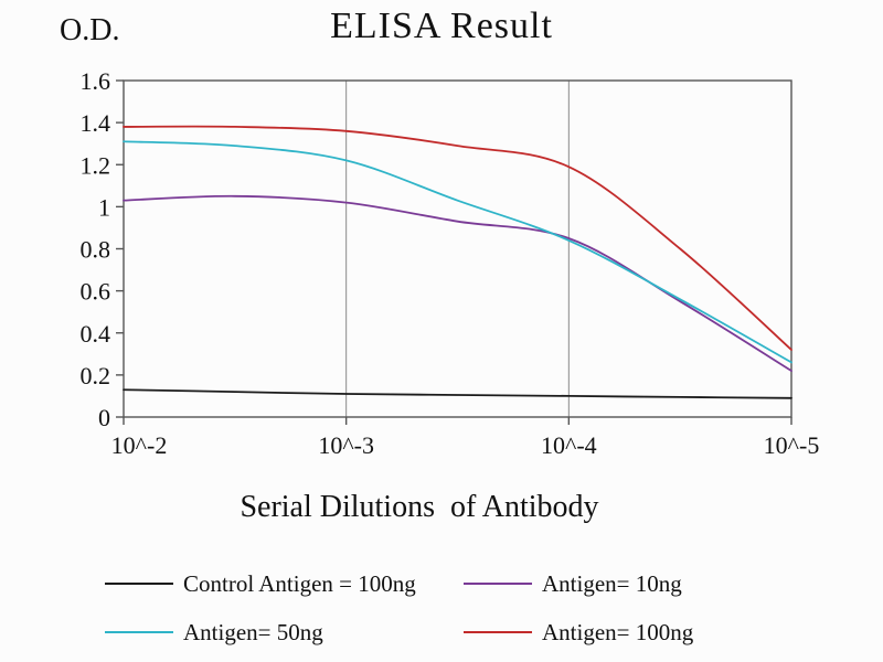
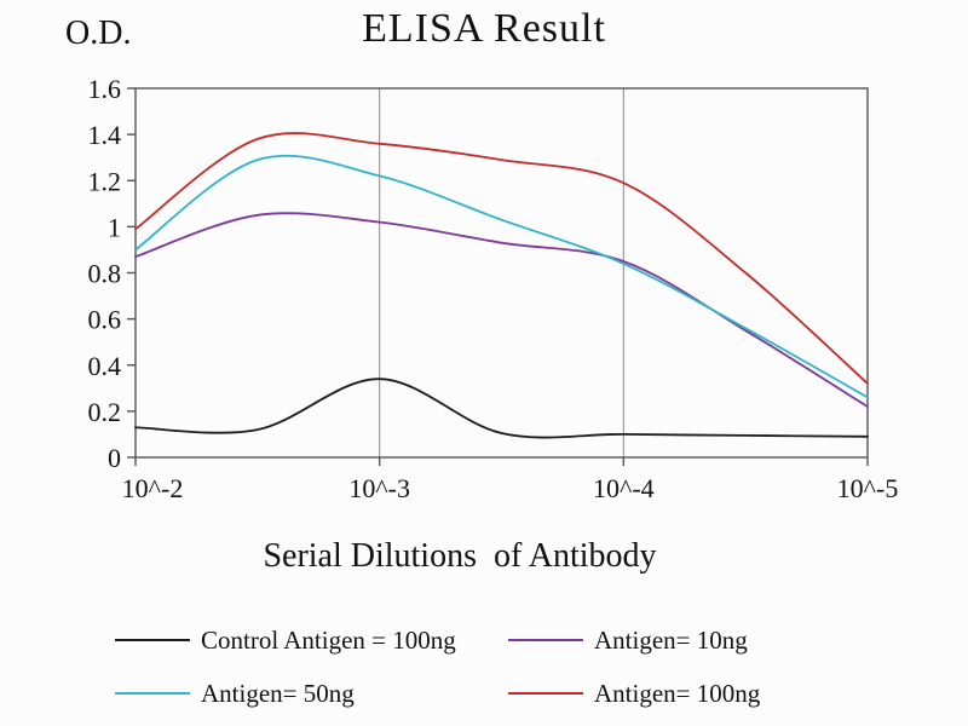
Antigen= 10ng/0: 1.03 -> 0.87
Antigen= 50ng/0: 1.31 -> 0.90
Antigen= 100ng/0: 1.38 -> 0.99
Control Antigen = 100ng/1: 0.11 -> 0.34
